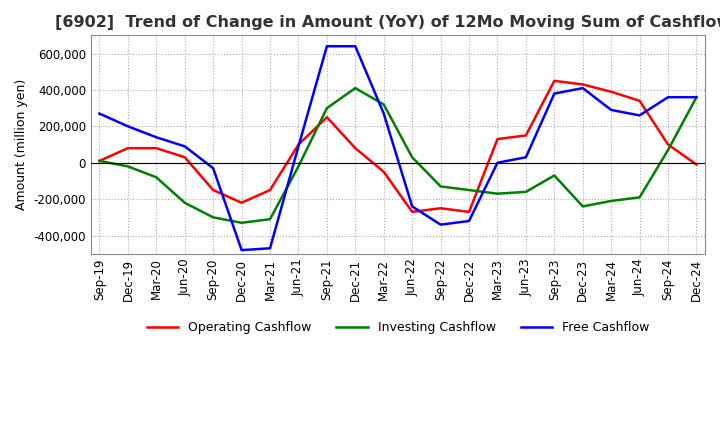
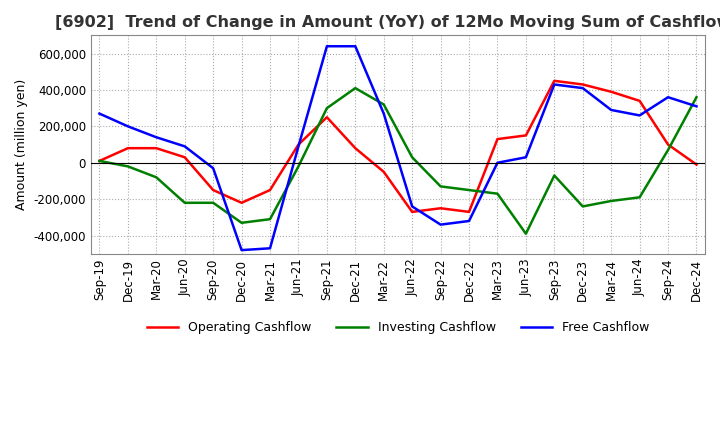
Investing Cashflow/Sep-20: -300,000 -> -220,000
Investing Cashflow/Jun-23: -160,000 -> -390,000
Free Cashflow/Sep-23: 380,000 -> 430,000
Free Cashflow/Dec-24: 360,000 -> 310,000
